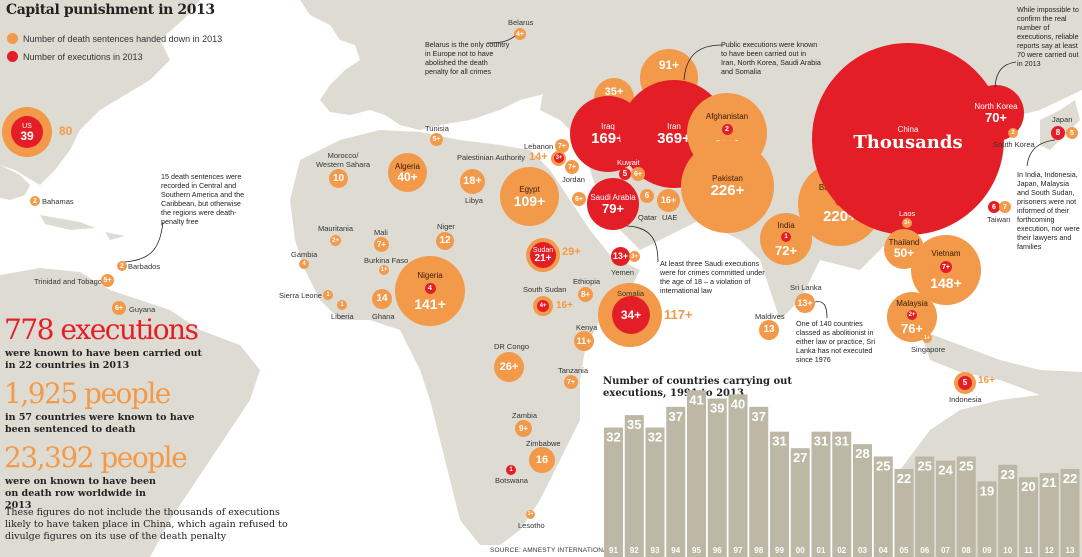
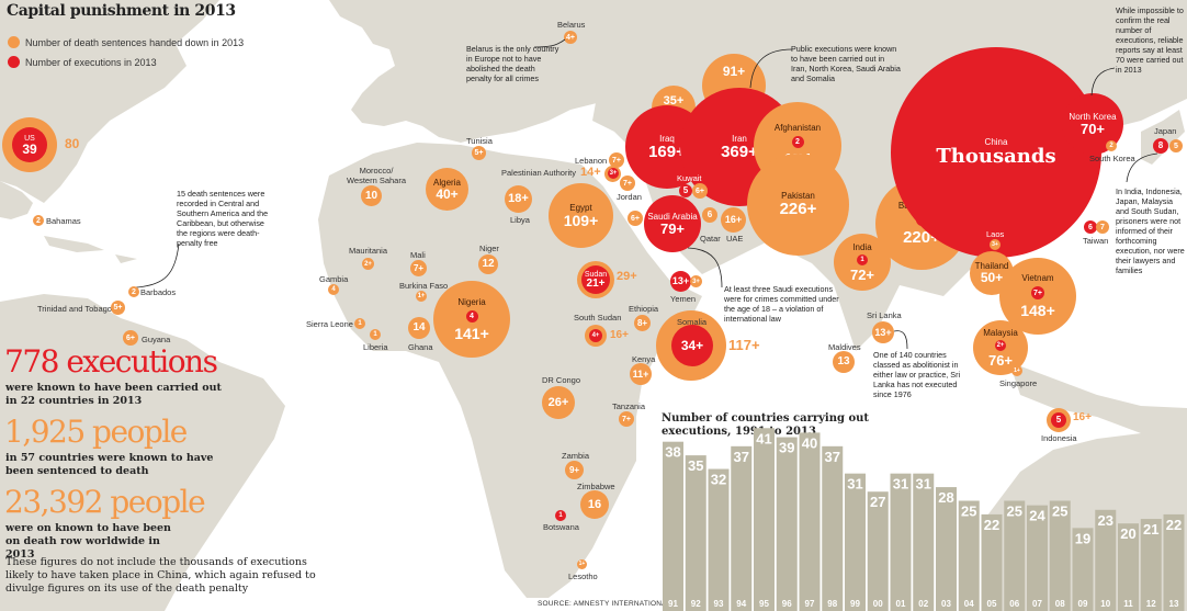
91: 32 -> 38
